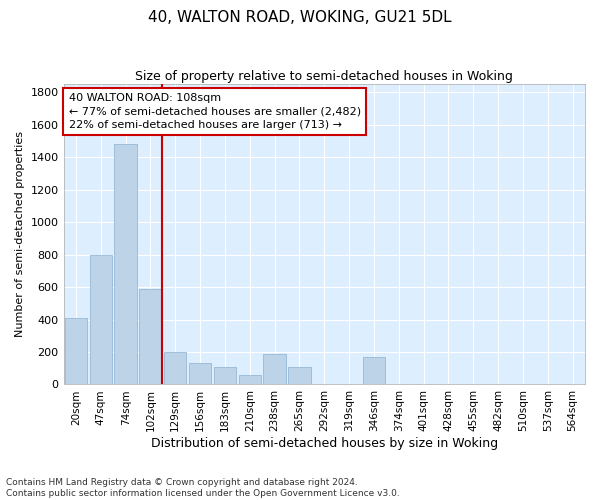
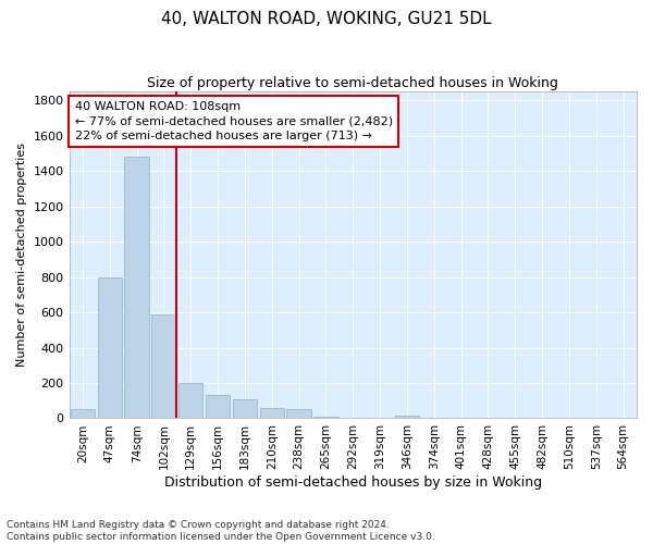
20sqm: 410 -> 60
238sqm: 190 -> 50
265sqm: 110 -> 10
346sqm: 170 -> 20
